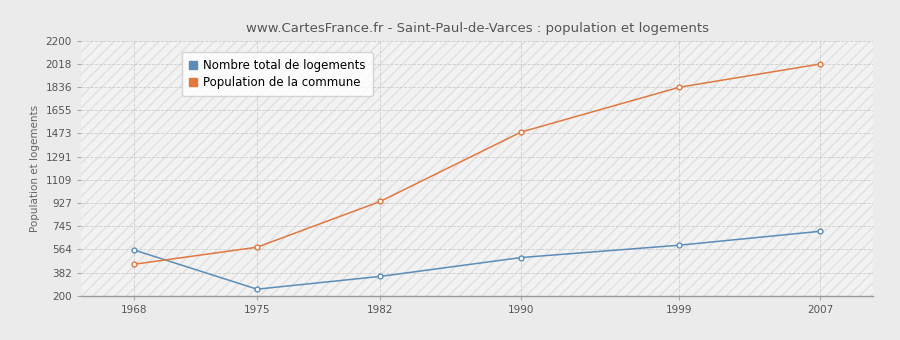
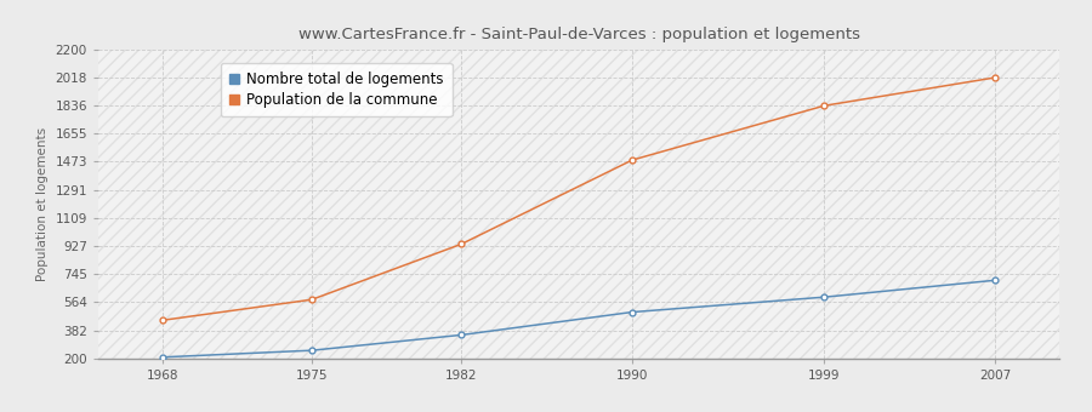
Nombre total de logements/1968: 560 -> 210
